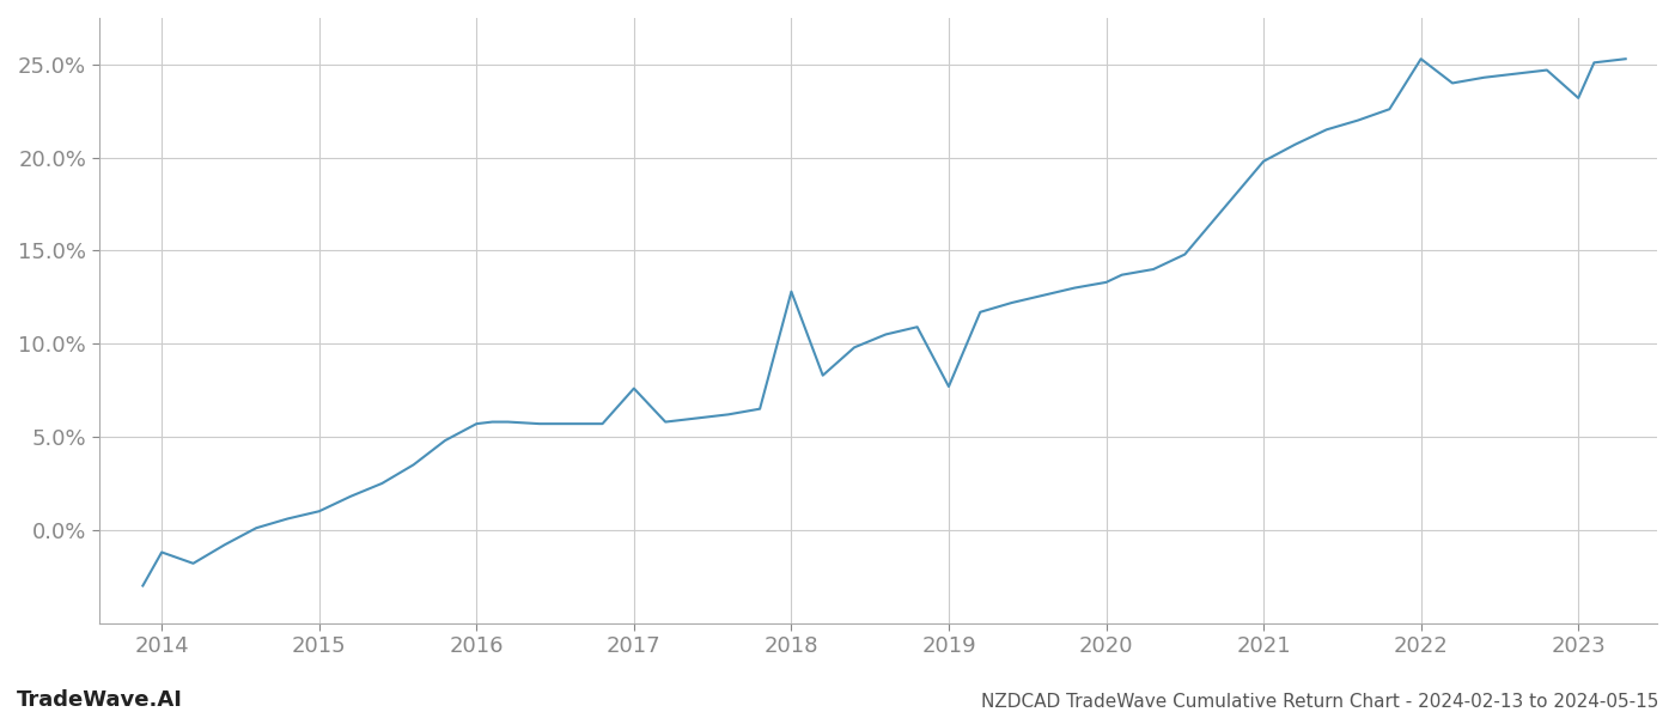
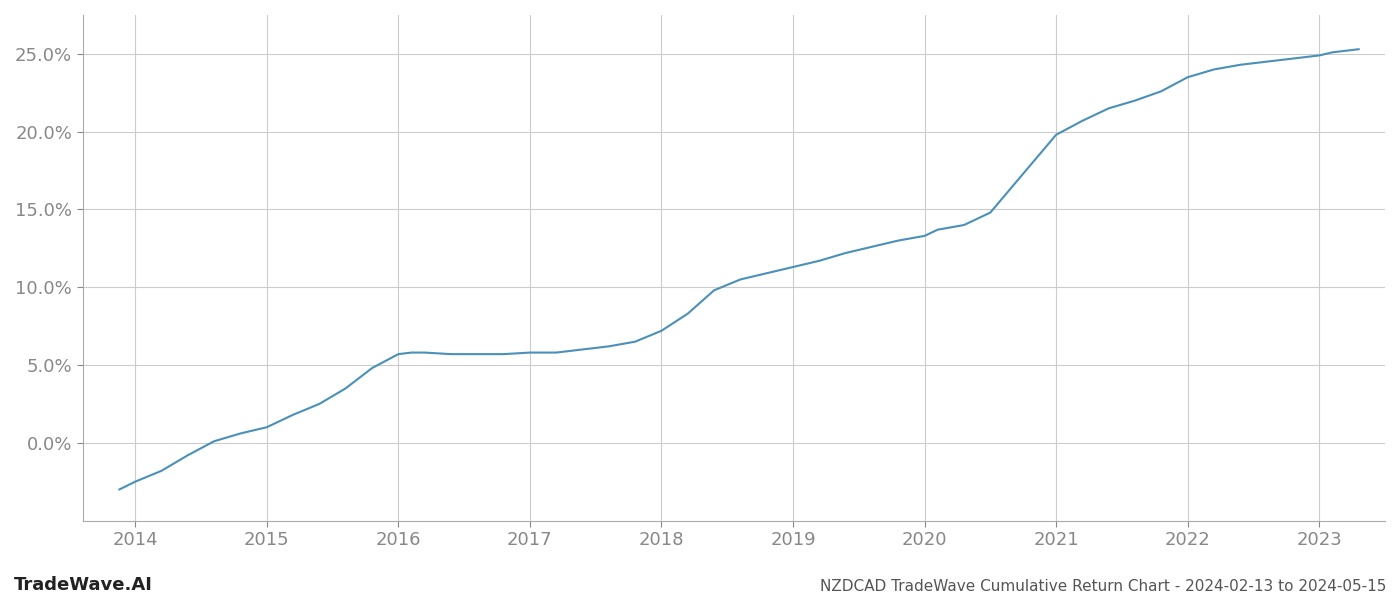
2014: -1.2% -> -2.5%
2017: 7.6% -> 5.8%
2018: 12.8% -> 7.2%
2019: 7.7% -> 11.3%
2022: 25.3% -> 23.5%
2023: 23.2% -> 24.9%
